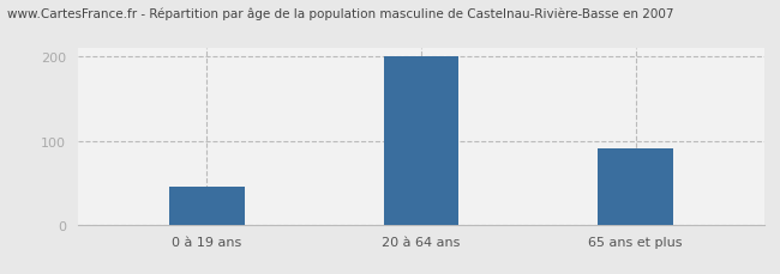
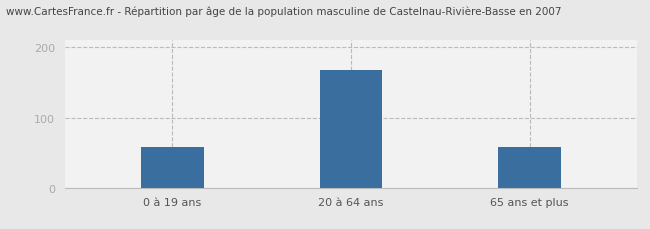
0 à 19 ans: 45 -> 58
20 à 64 ans: 200 -> 168
65 ans et plus: 91 -> 58
